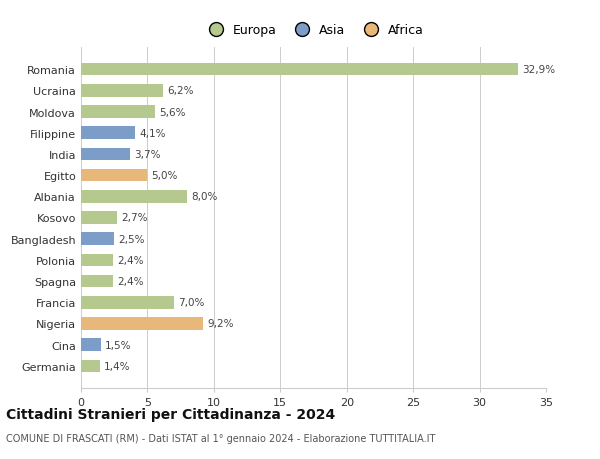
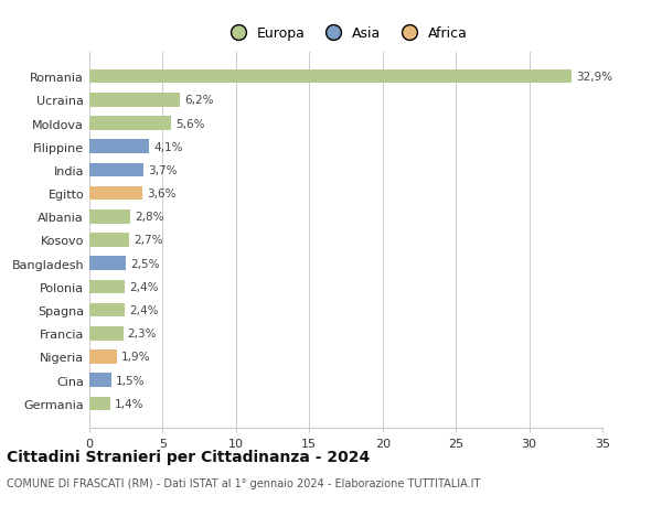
Egitto: 5,0% -> 3,6%
Albania: 8,0% -> 2,8%
Francia: 7,0% -> 2,3%
Nigeria: 9,2% -> 1,9%
